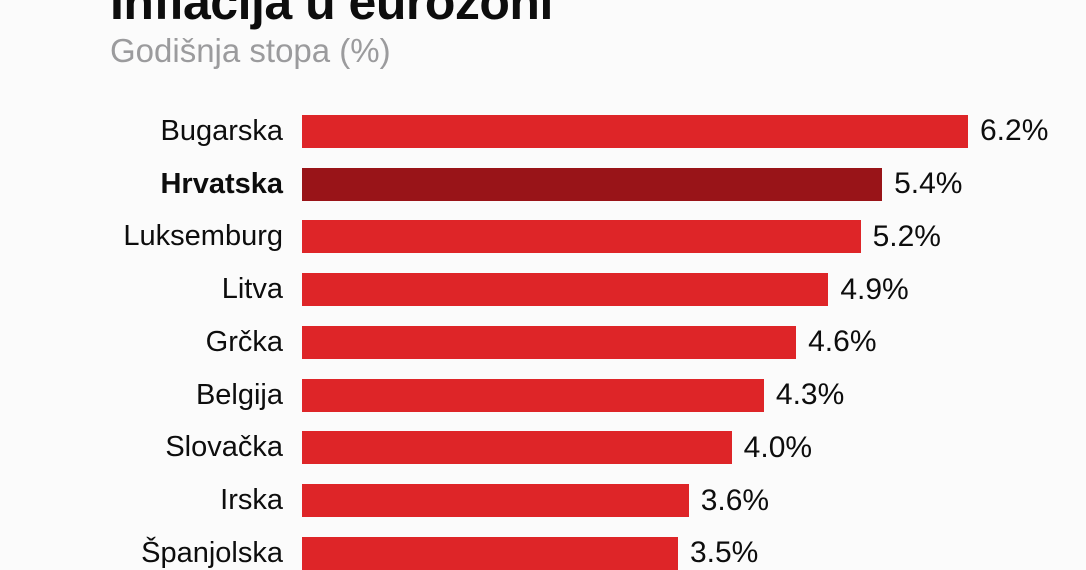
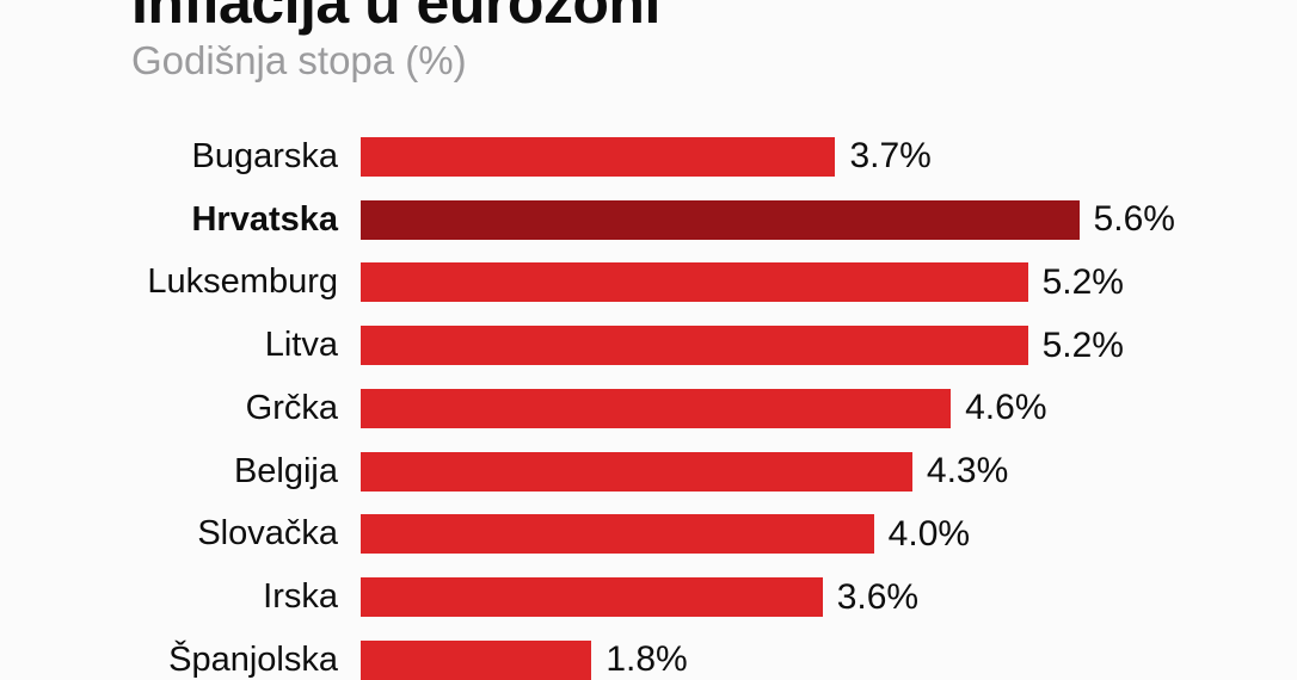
Bugarska: 6.2% -> 3.7%
Hrvatska: 5.4% -> 5.6%
Litva: 4.9% -> 5.2%
Španjolska: 3.5% -> 1.8%
